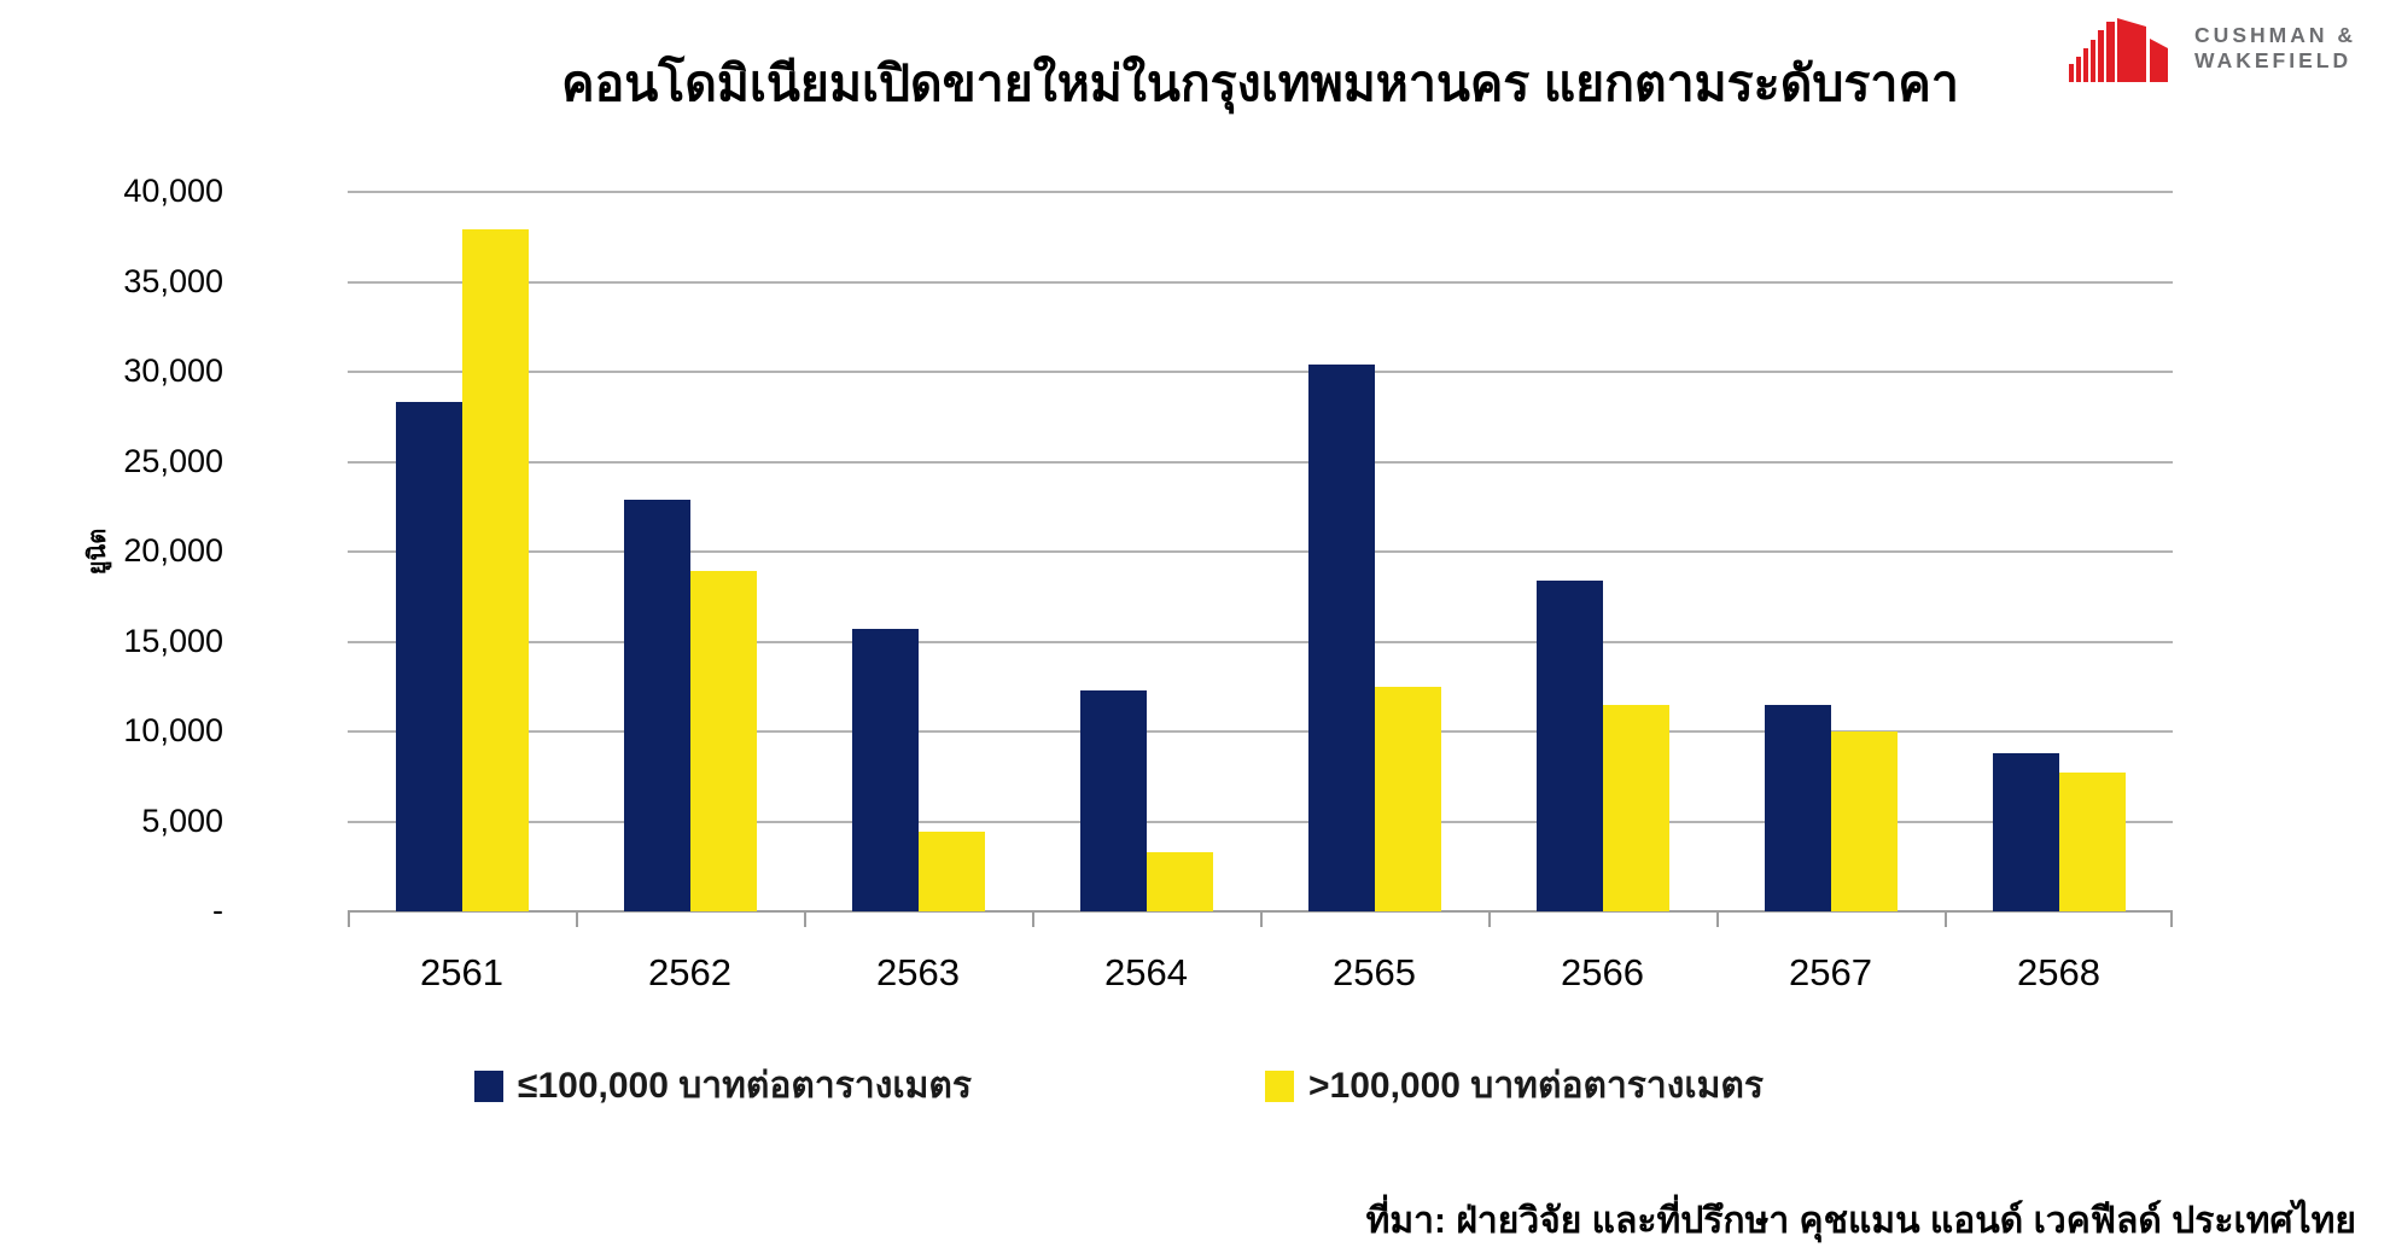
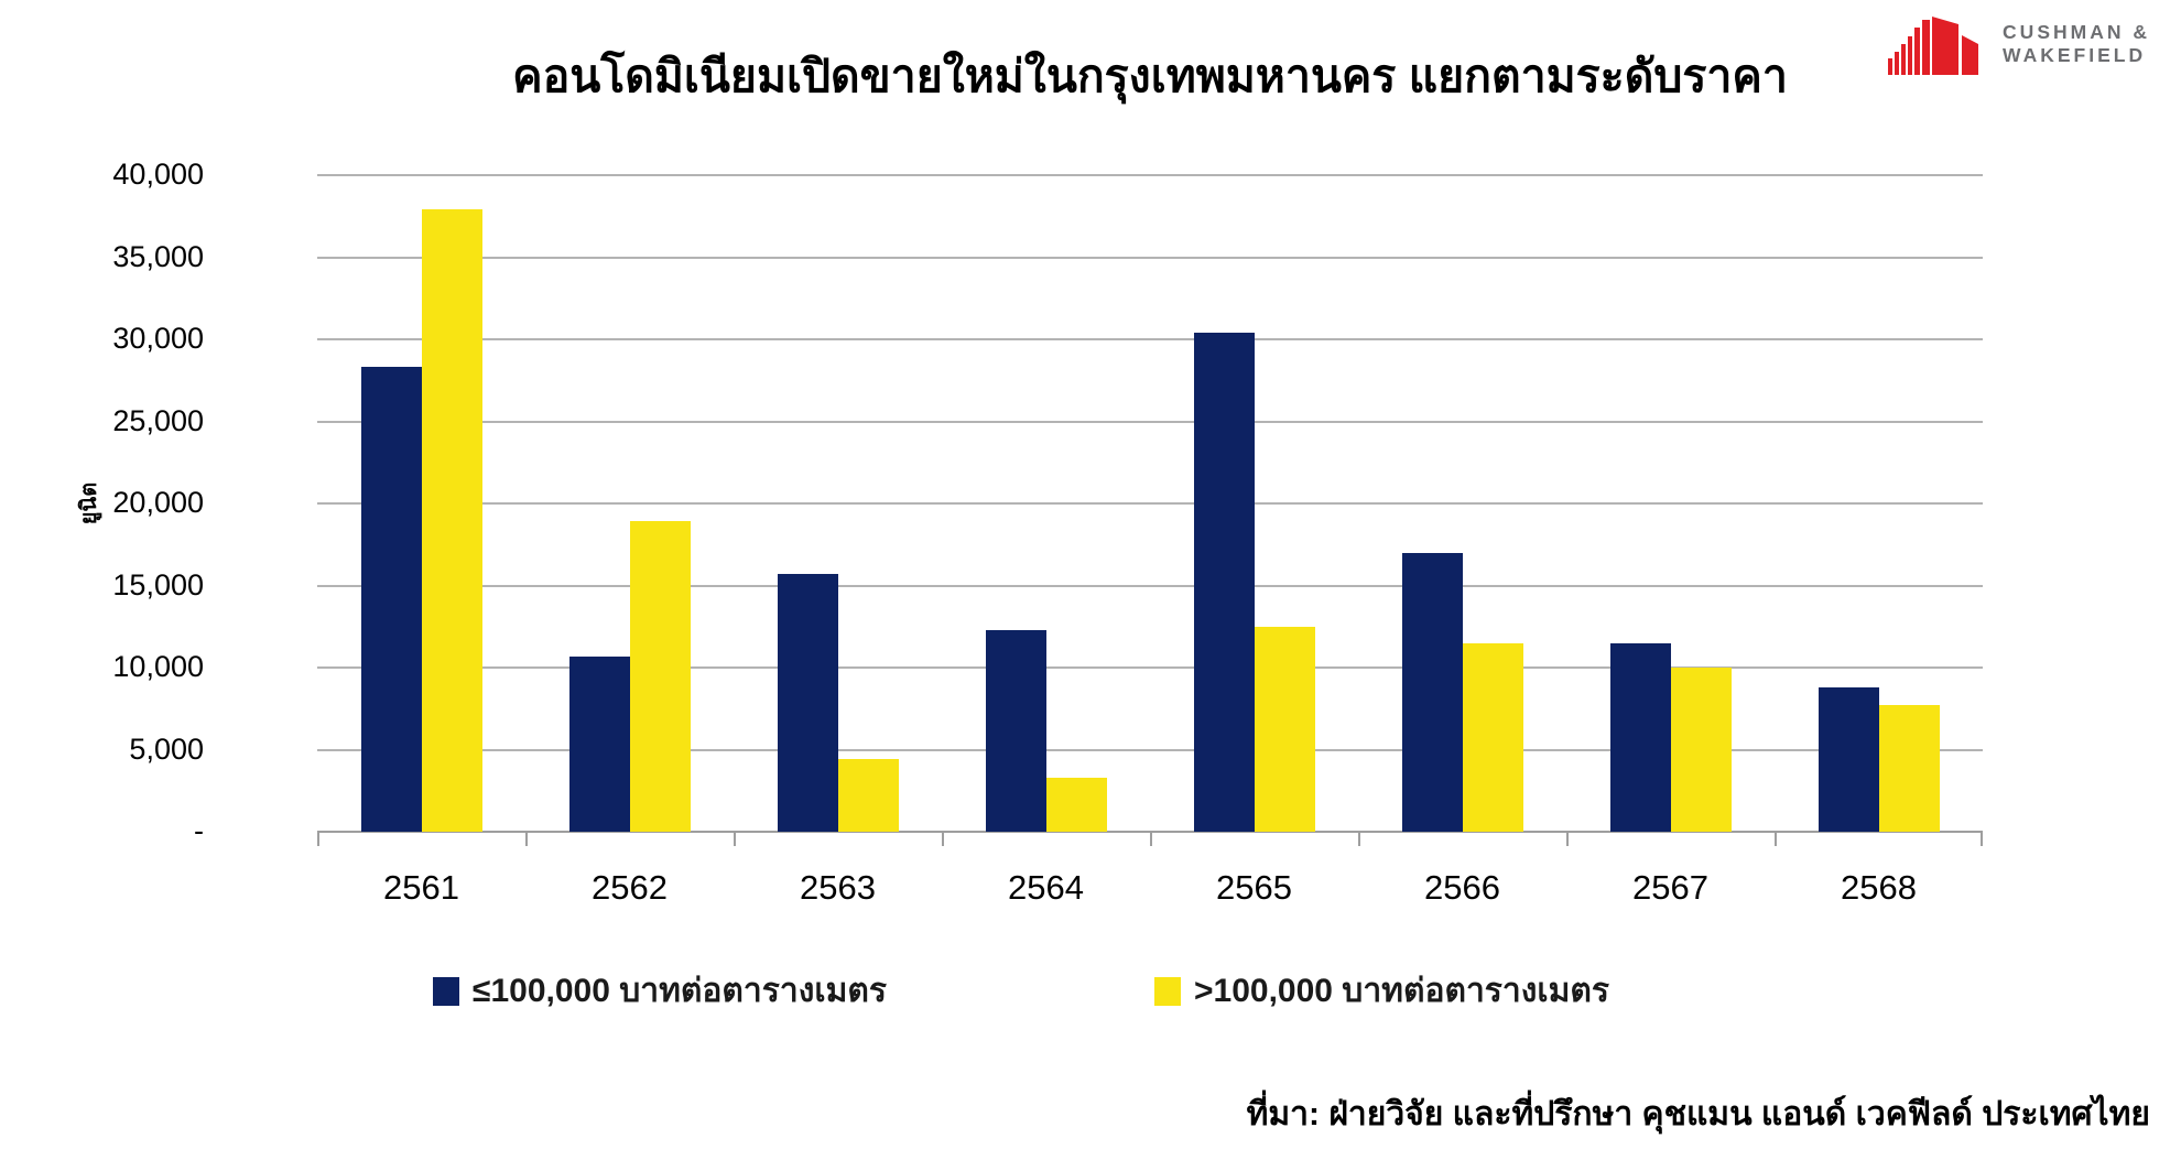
≤100,000 บาทต่อตารางเมตร/2562: 22900 -> 10700
≤100,000 บาทต่อตารางเมตร/2566: 18400 -> 17000
